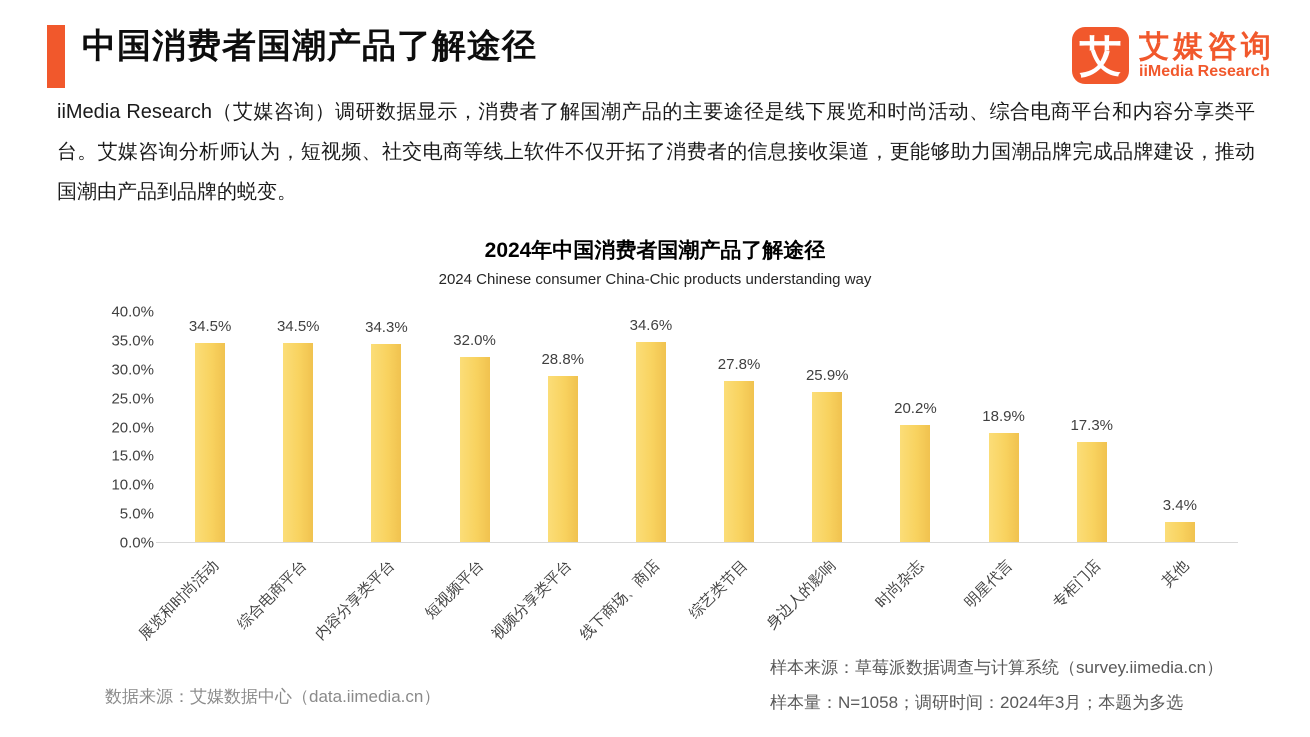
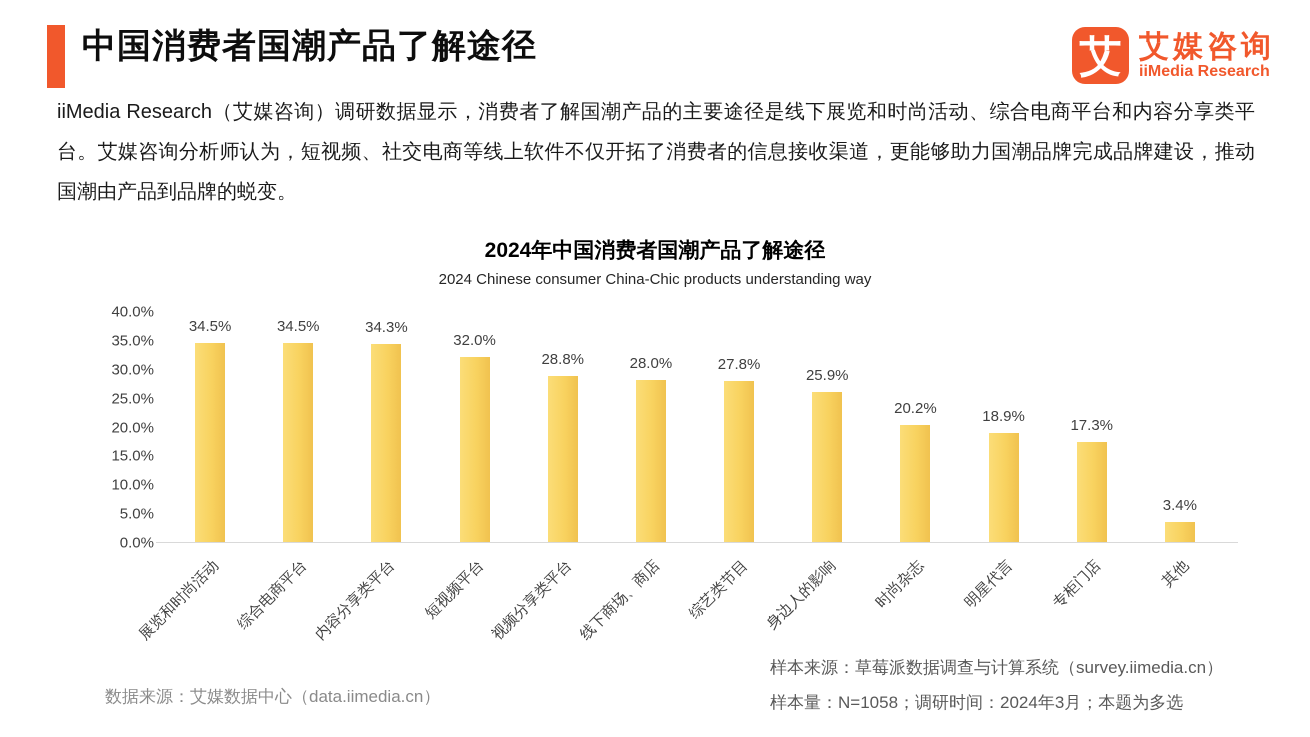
线下商场、商店: 34.6% -> 28.0%
